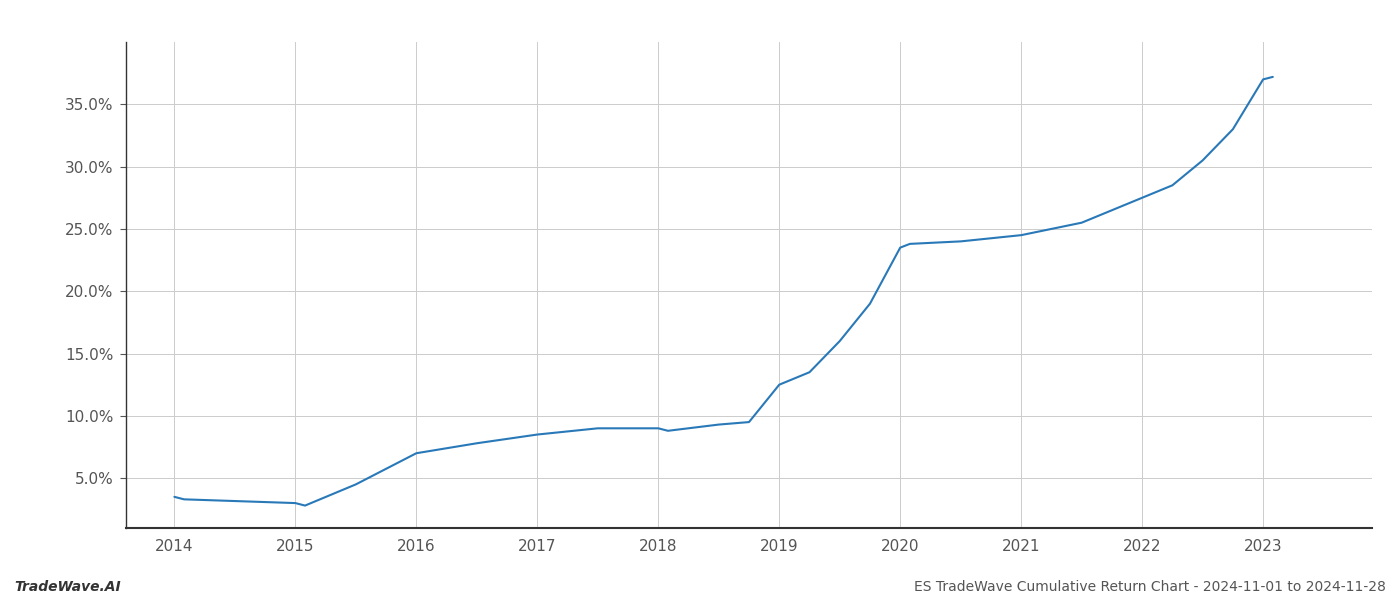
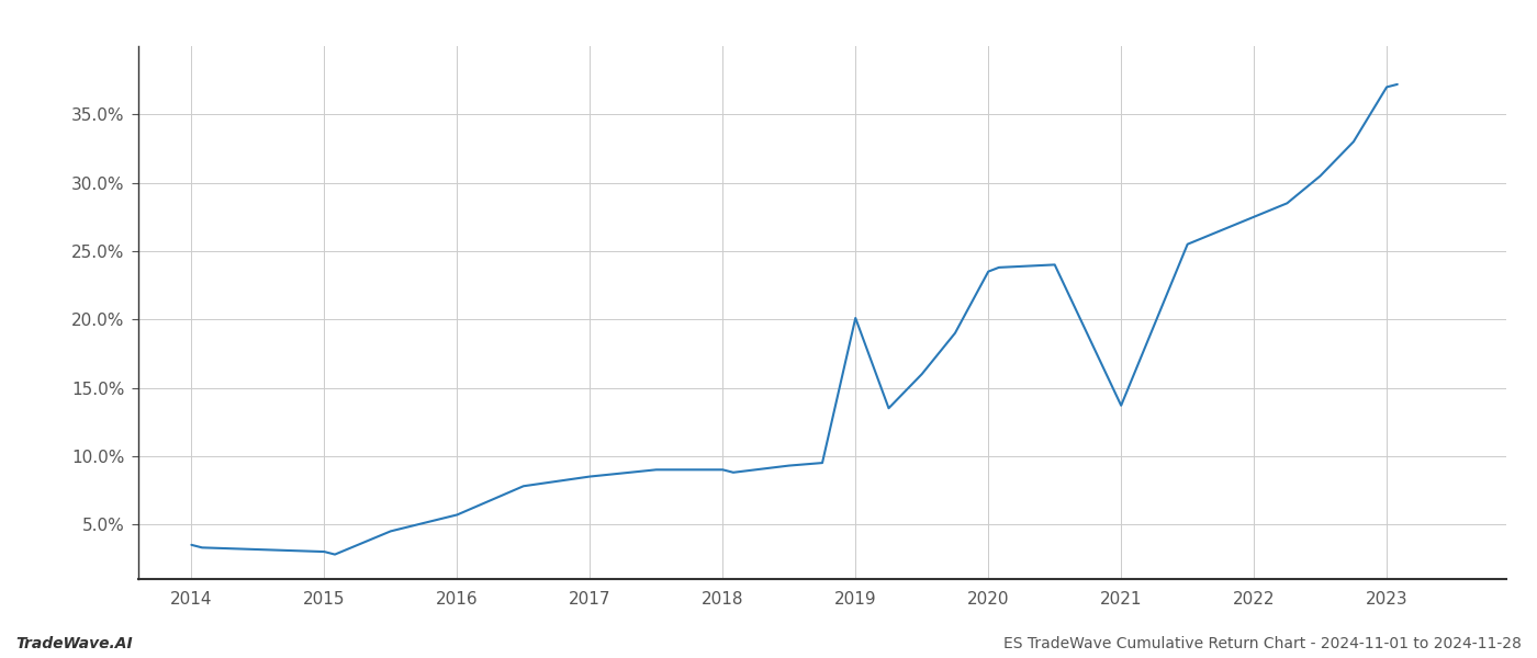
2016: 7.0% -> 5.7%
2019: 12.5% -> 20.1%
2021: 24.5% -> 13.7%
